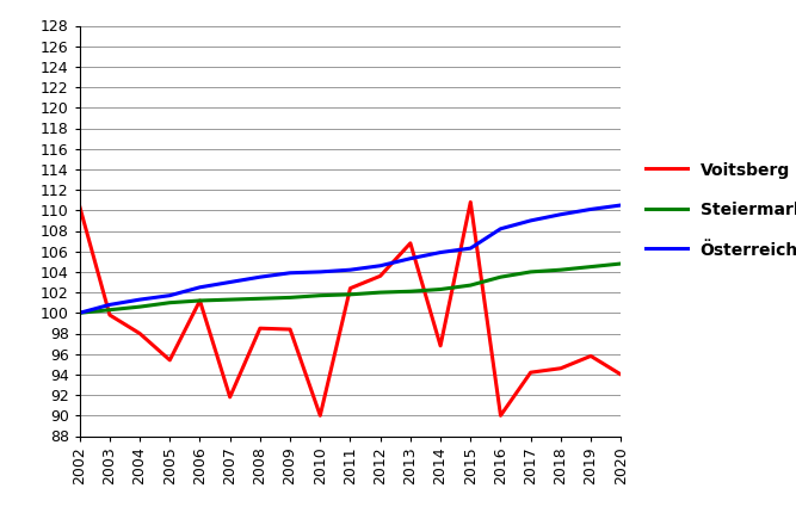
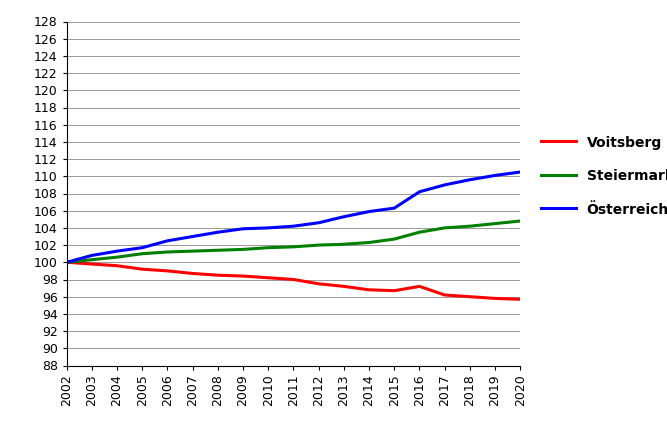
Voitsberg/2002: 110.4 -> 100.0
Voitsberg/2004: 98.0 -> 99.6
Voitsberg/2005: 95.4 -> 99.2
Voitsberg/2006: 101.2 -> 99.0
Voitsberg/2007: 91.8 -> 98.7
Voitsberg/2010: 90.0 -> 98.2
Voitsberg/2011: 102.4 -> 98.0
Voitsberg/2012: 103.6 -> 97.5
Voitsberg/2013: 106.8 -> 97.2
Voitsberg/2015: 110.8 -> 96.7
Voitsberg/2016: 90.0 -> 97.2
Voitsberg/2017: 94.2 -> 96.2
Voitsberg/2018: 94.6 -> 96.0
Voitsberg/2020: 94.0 -> 95.7
